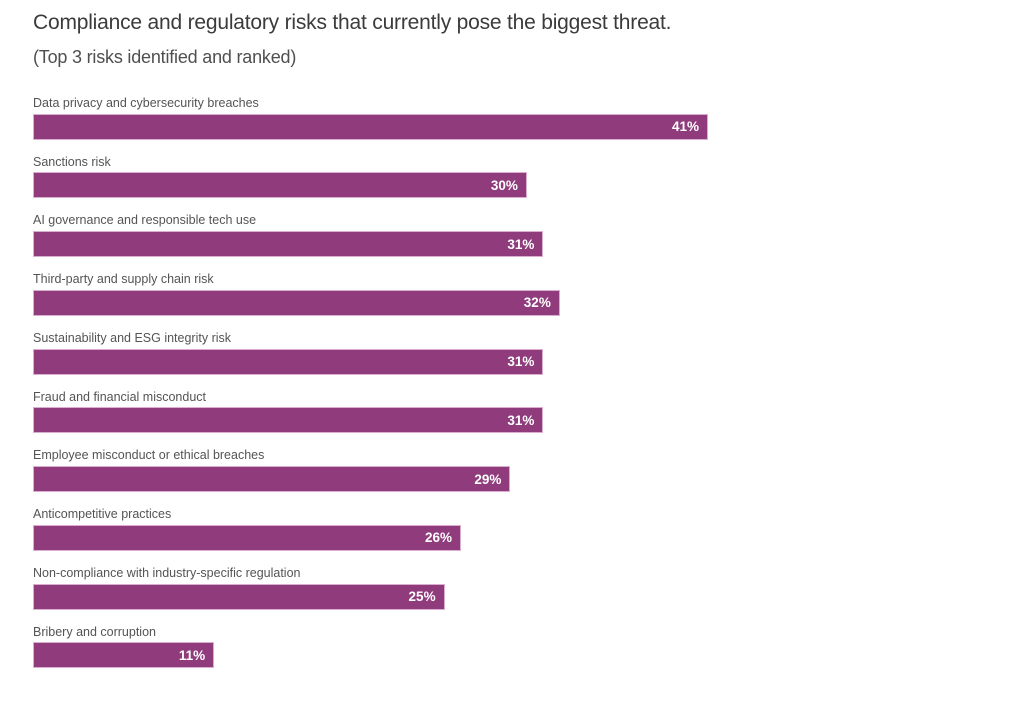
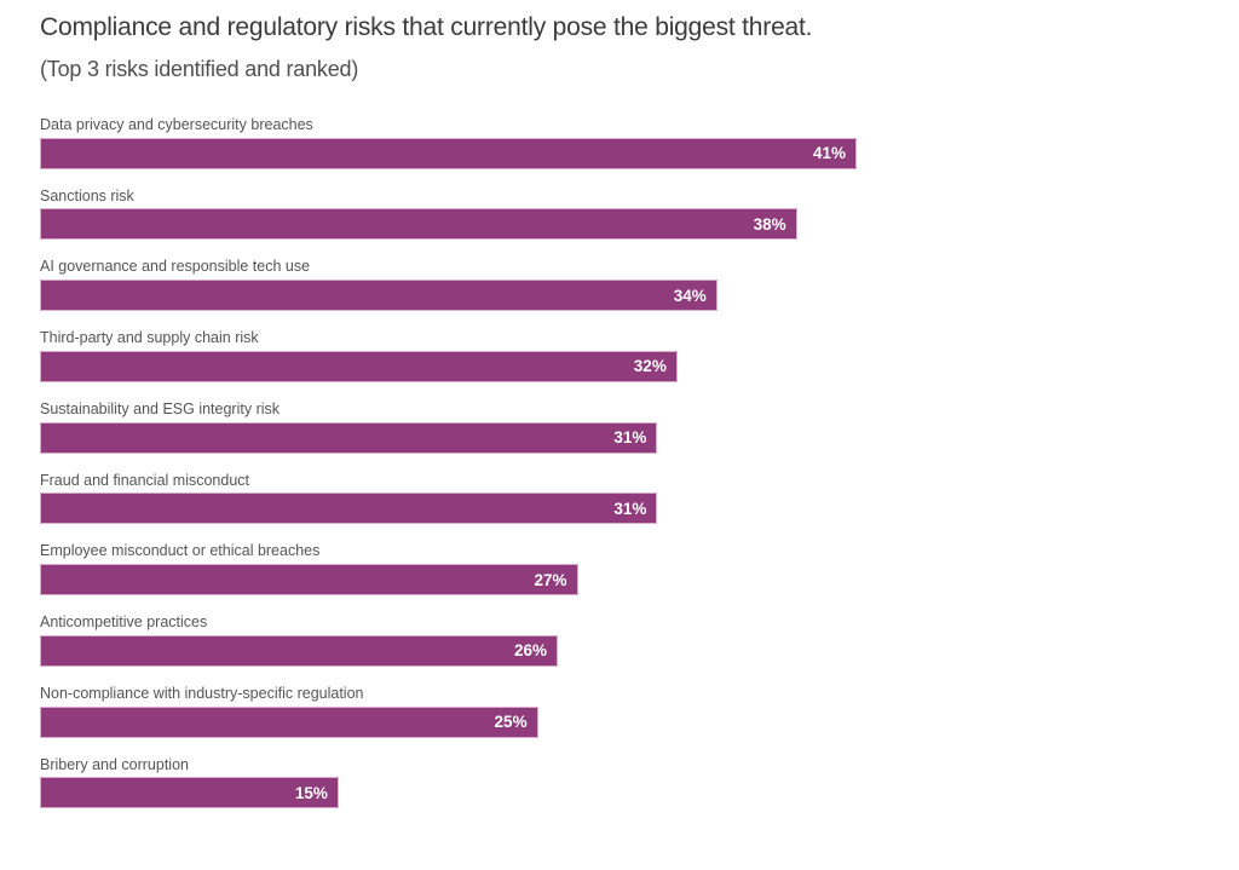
Sanctions risk: 30% -> 38%
AI governance and responsible tech use: 31% -> 34%
Employee misconduct or ethical breaches: 29% -> 27%
Bribery and corruption: 11% -> 15%
